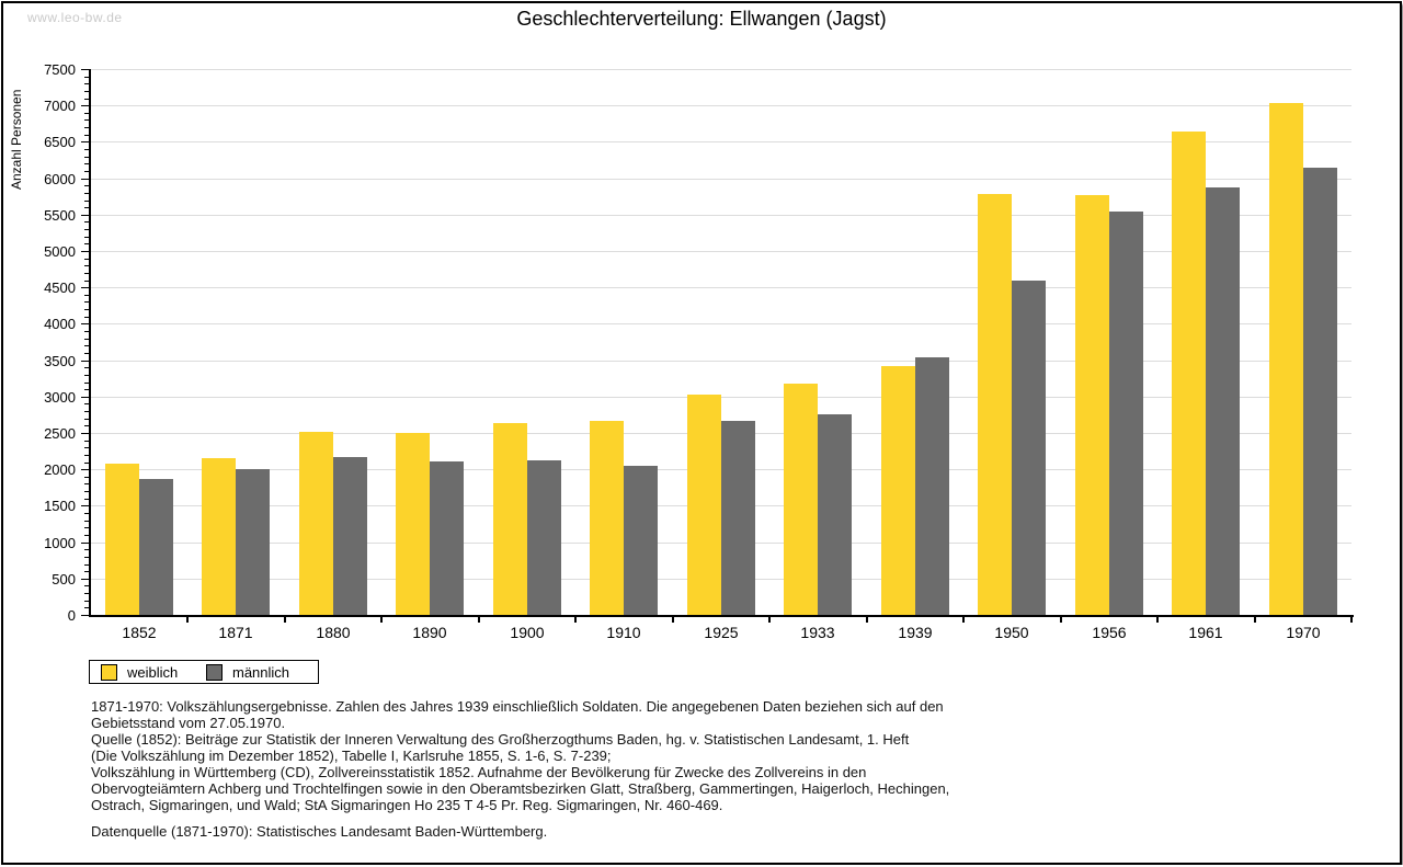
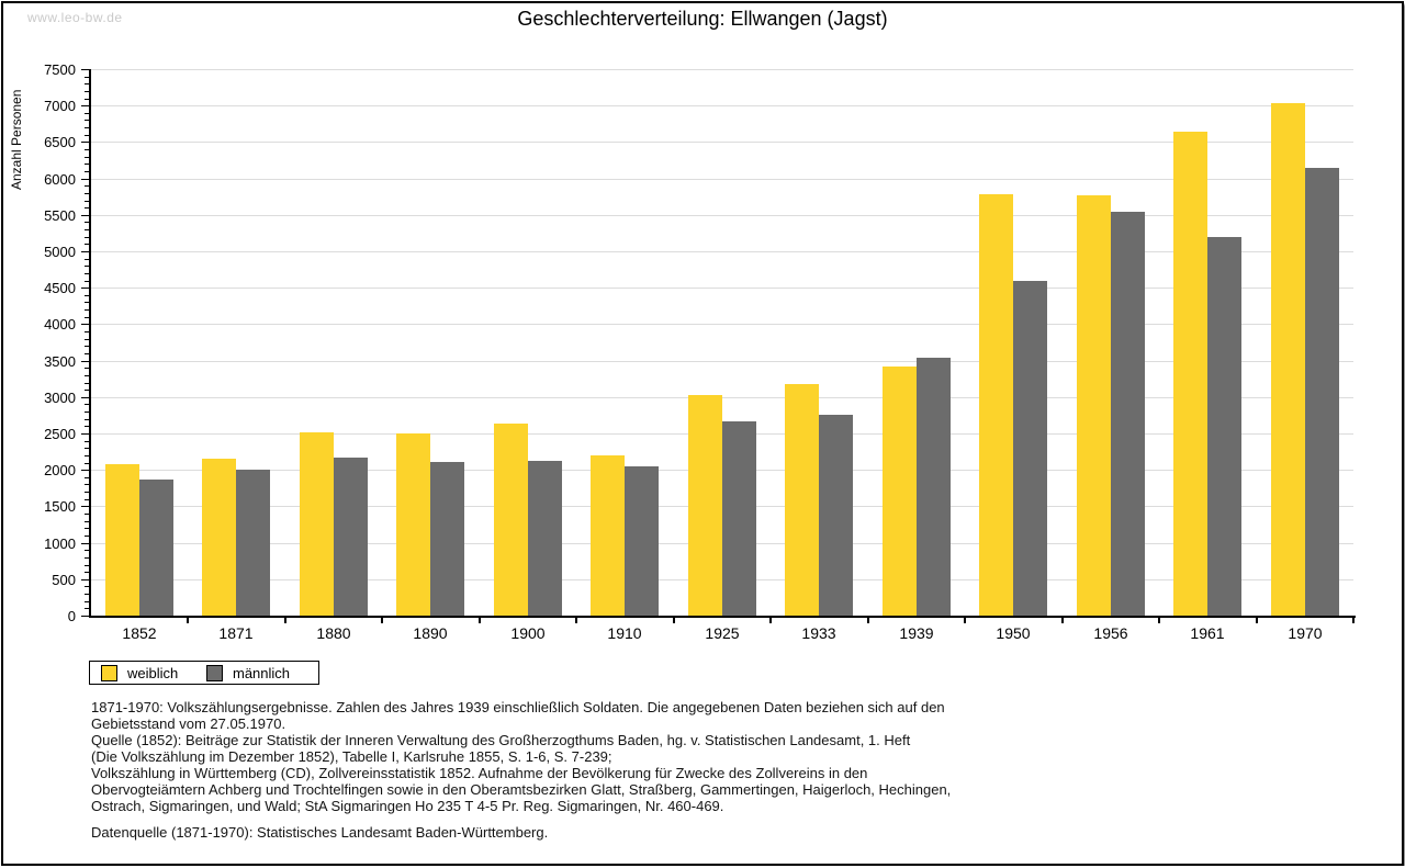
weiblich/1910: 2700 -> 2200
männlich/1961: 5900 -> 5200
